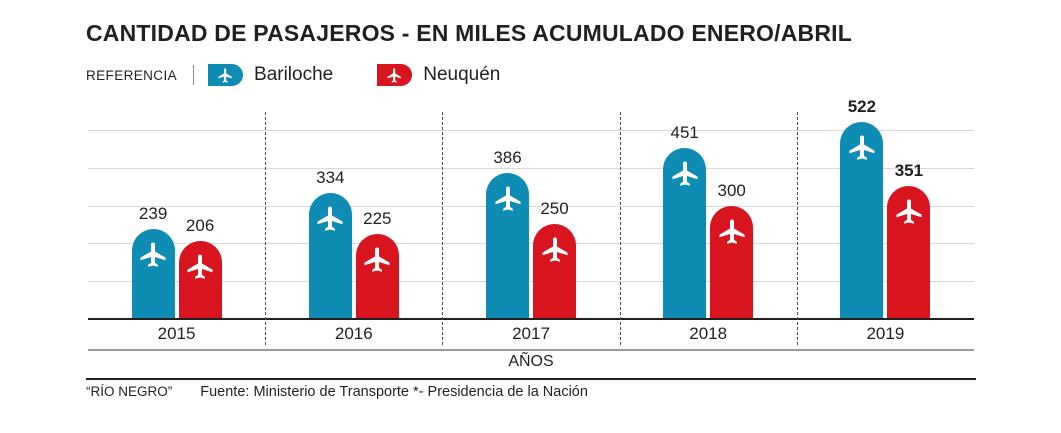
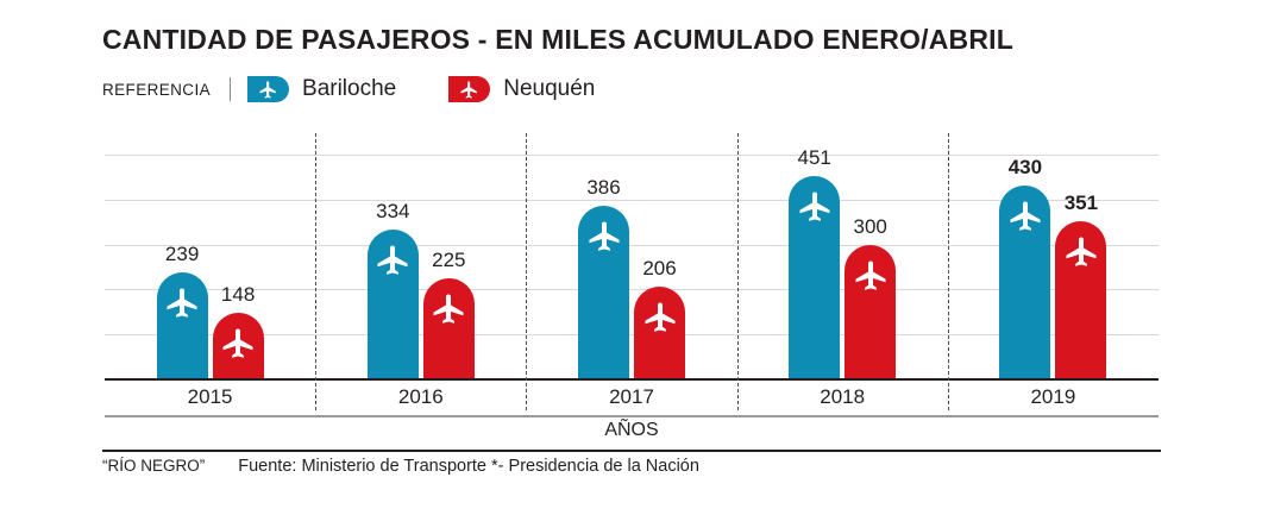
Neuquén/2015: 206 -> 148
Neuquén/2017: 250 -> 206
Bariloche/2019: 522 -> 430
